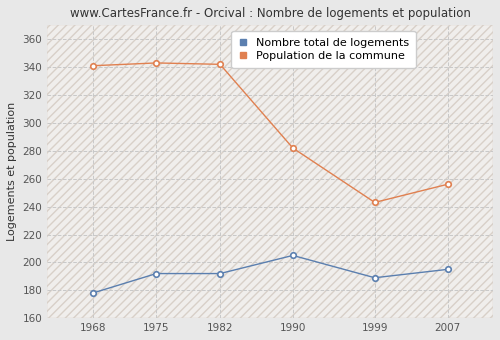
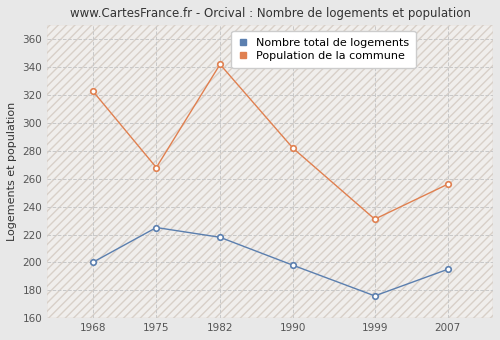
Nombre total de logements/1968: 178 -> 200
Population de la commune/1968: 341 -> 323
Nombre total de logements/1975: 192 -> 225
Population de la commune/1975: 343 -> 268
Nombre total de logements/1982: 192 -> 218
Nombre total de logements/1990: 205 -> 198
Nombre total de logements/1999: 189 -> 176
Population de la commune/1999: 243 -> 231
